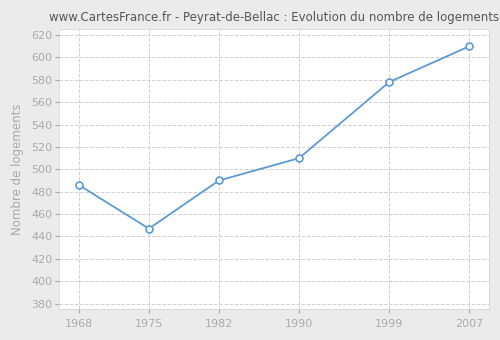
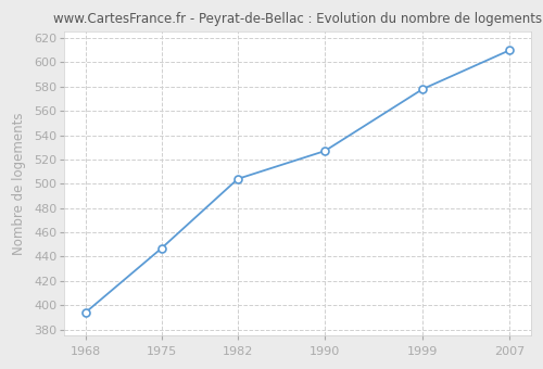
1968: 486 -> 394
1982: 490 -> 504
1990: 510 -> 527
